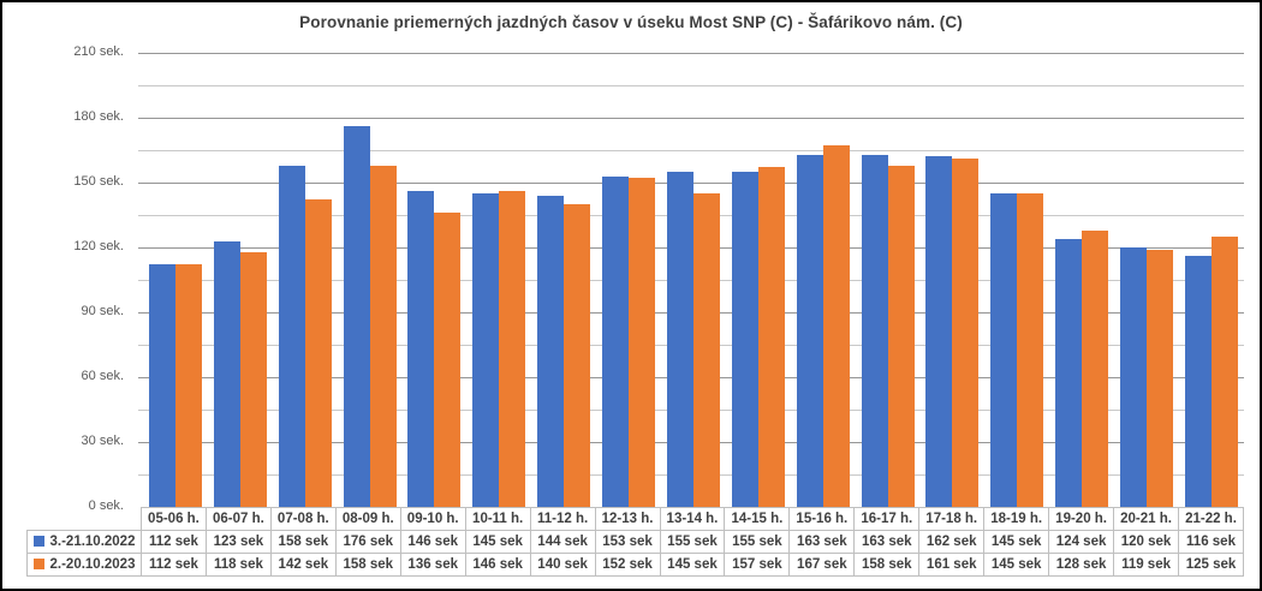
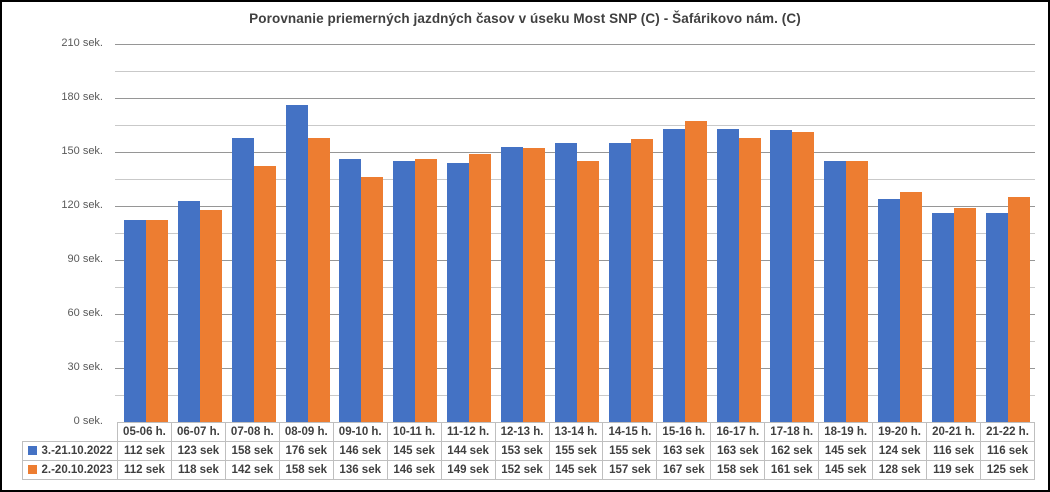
2.-20.10.2023/11-12 h.: 140 -> 149
3.-21.10.2022/20-21 h.: 120 -> 116
